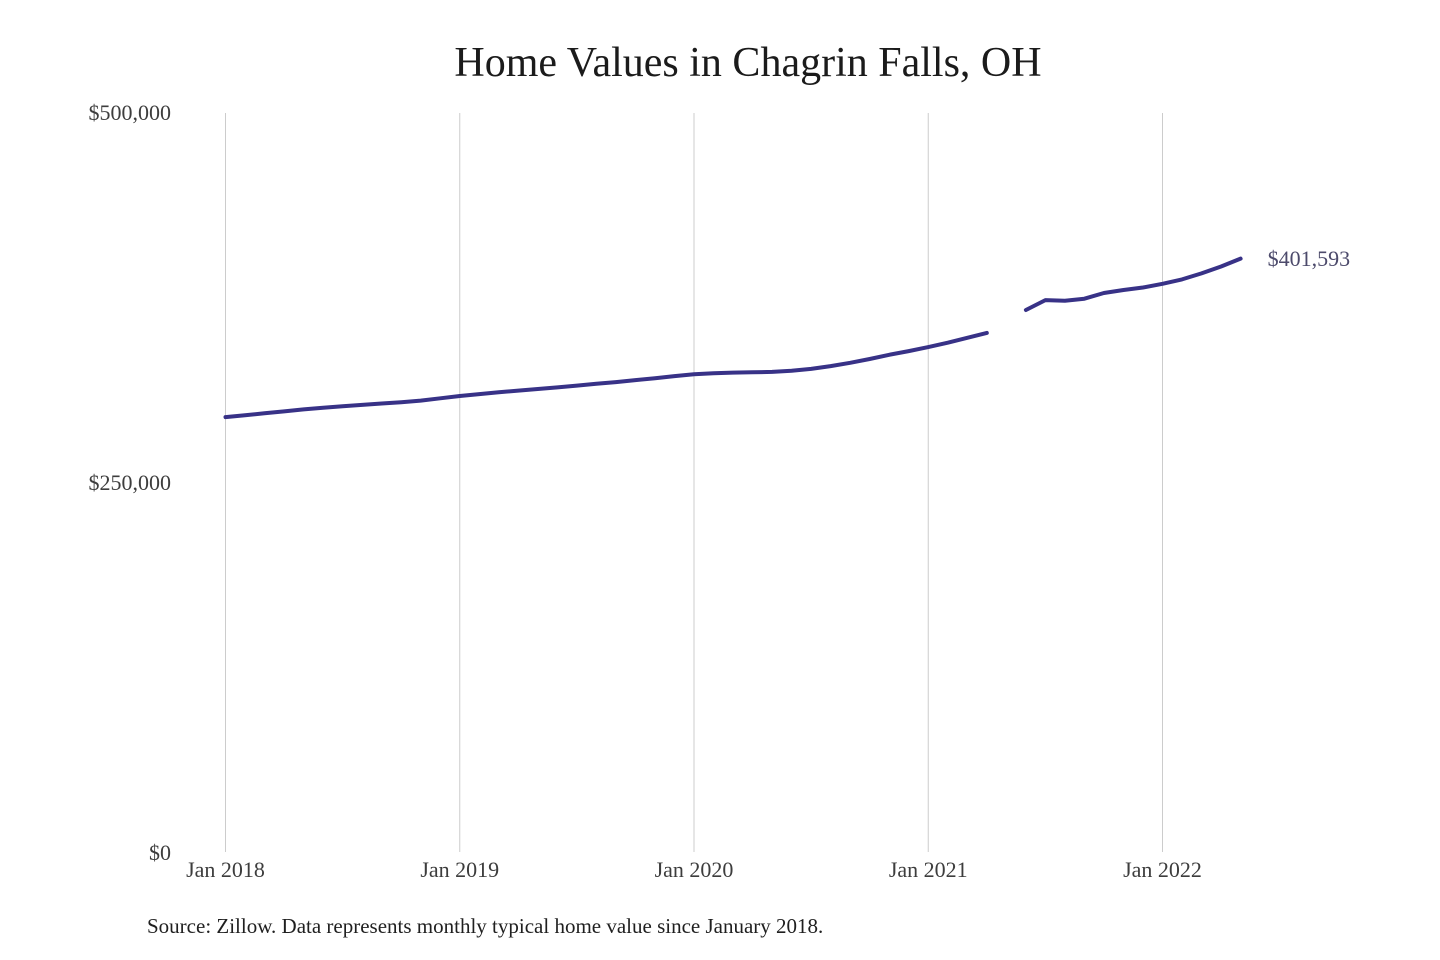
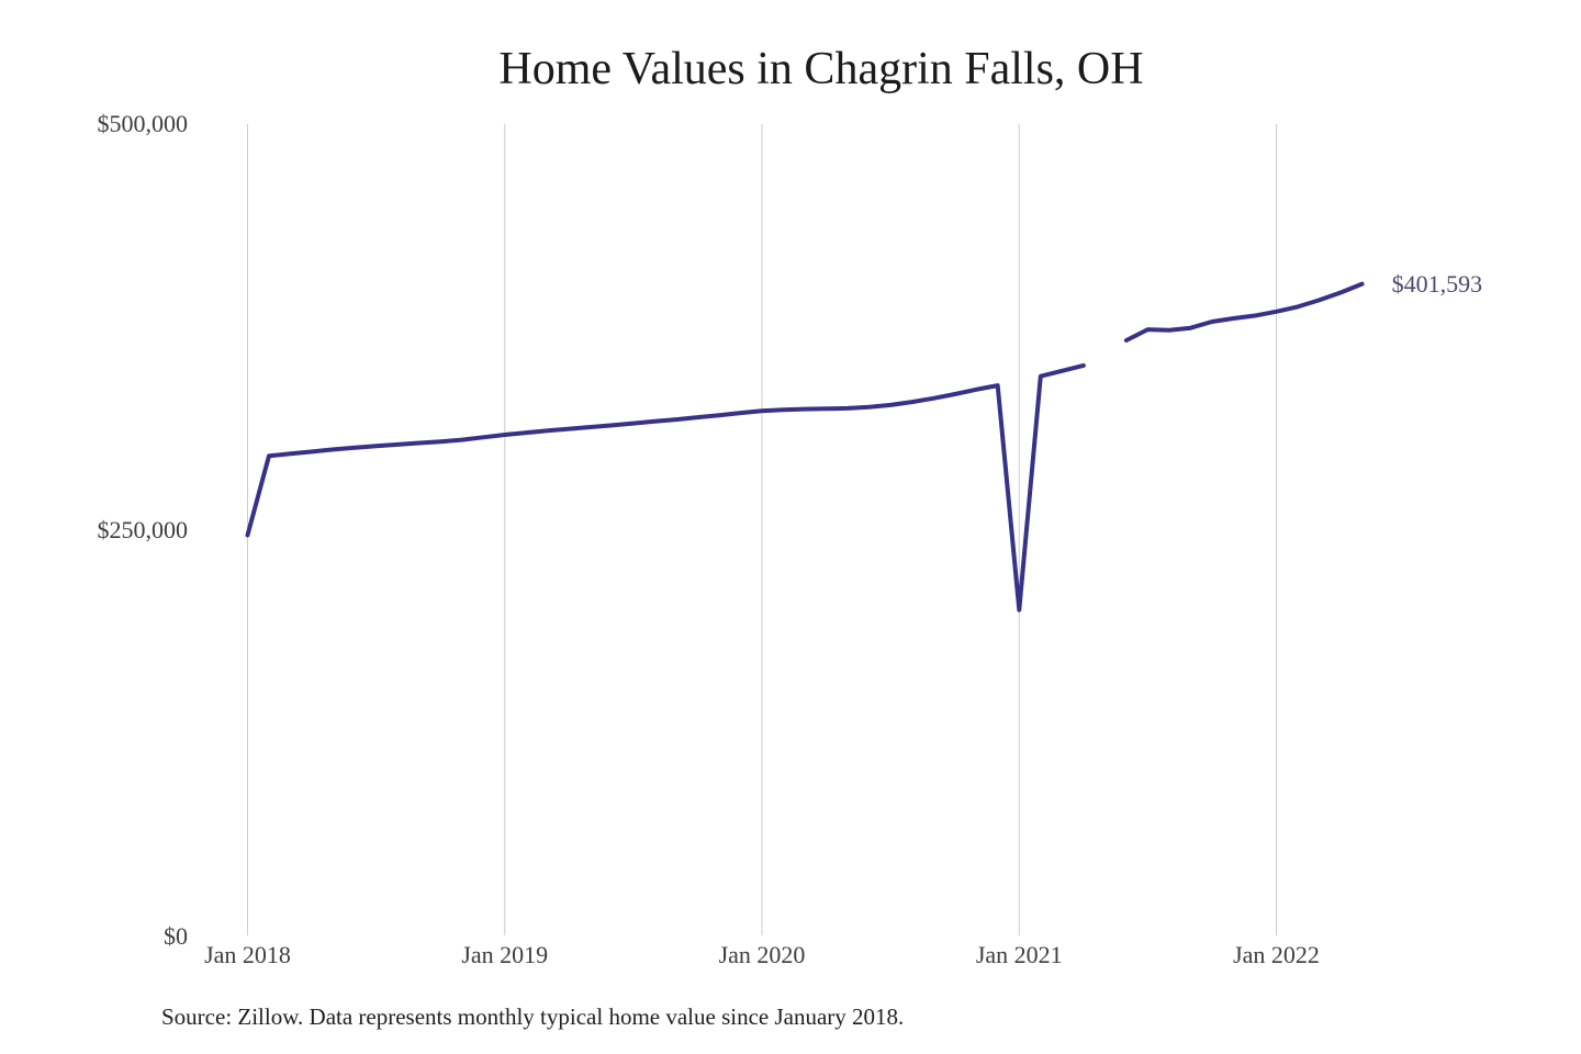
Jan 2018: $294000 -> $247000
Jan 2021: $342000 -> $201000
